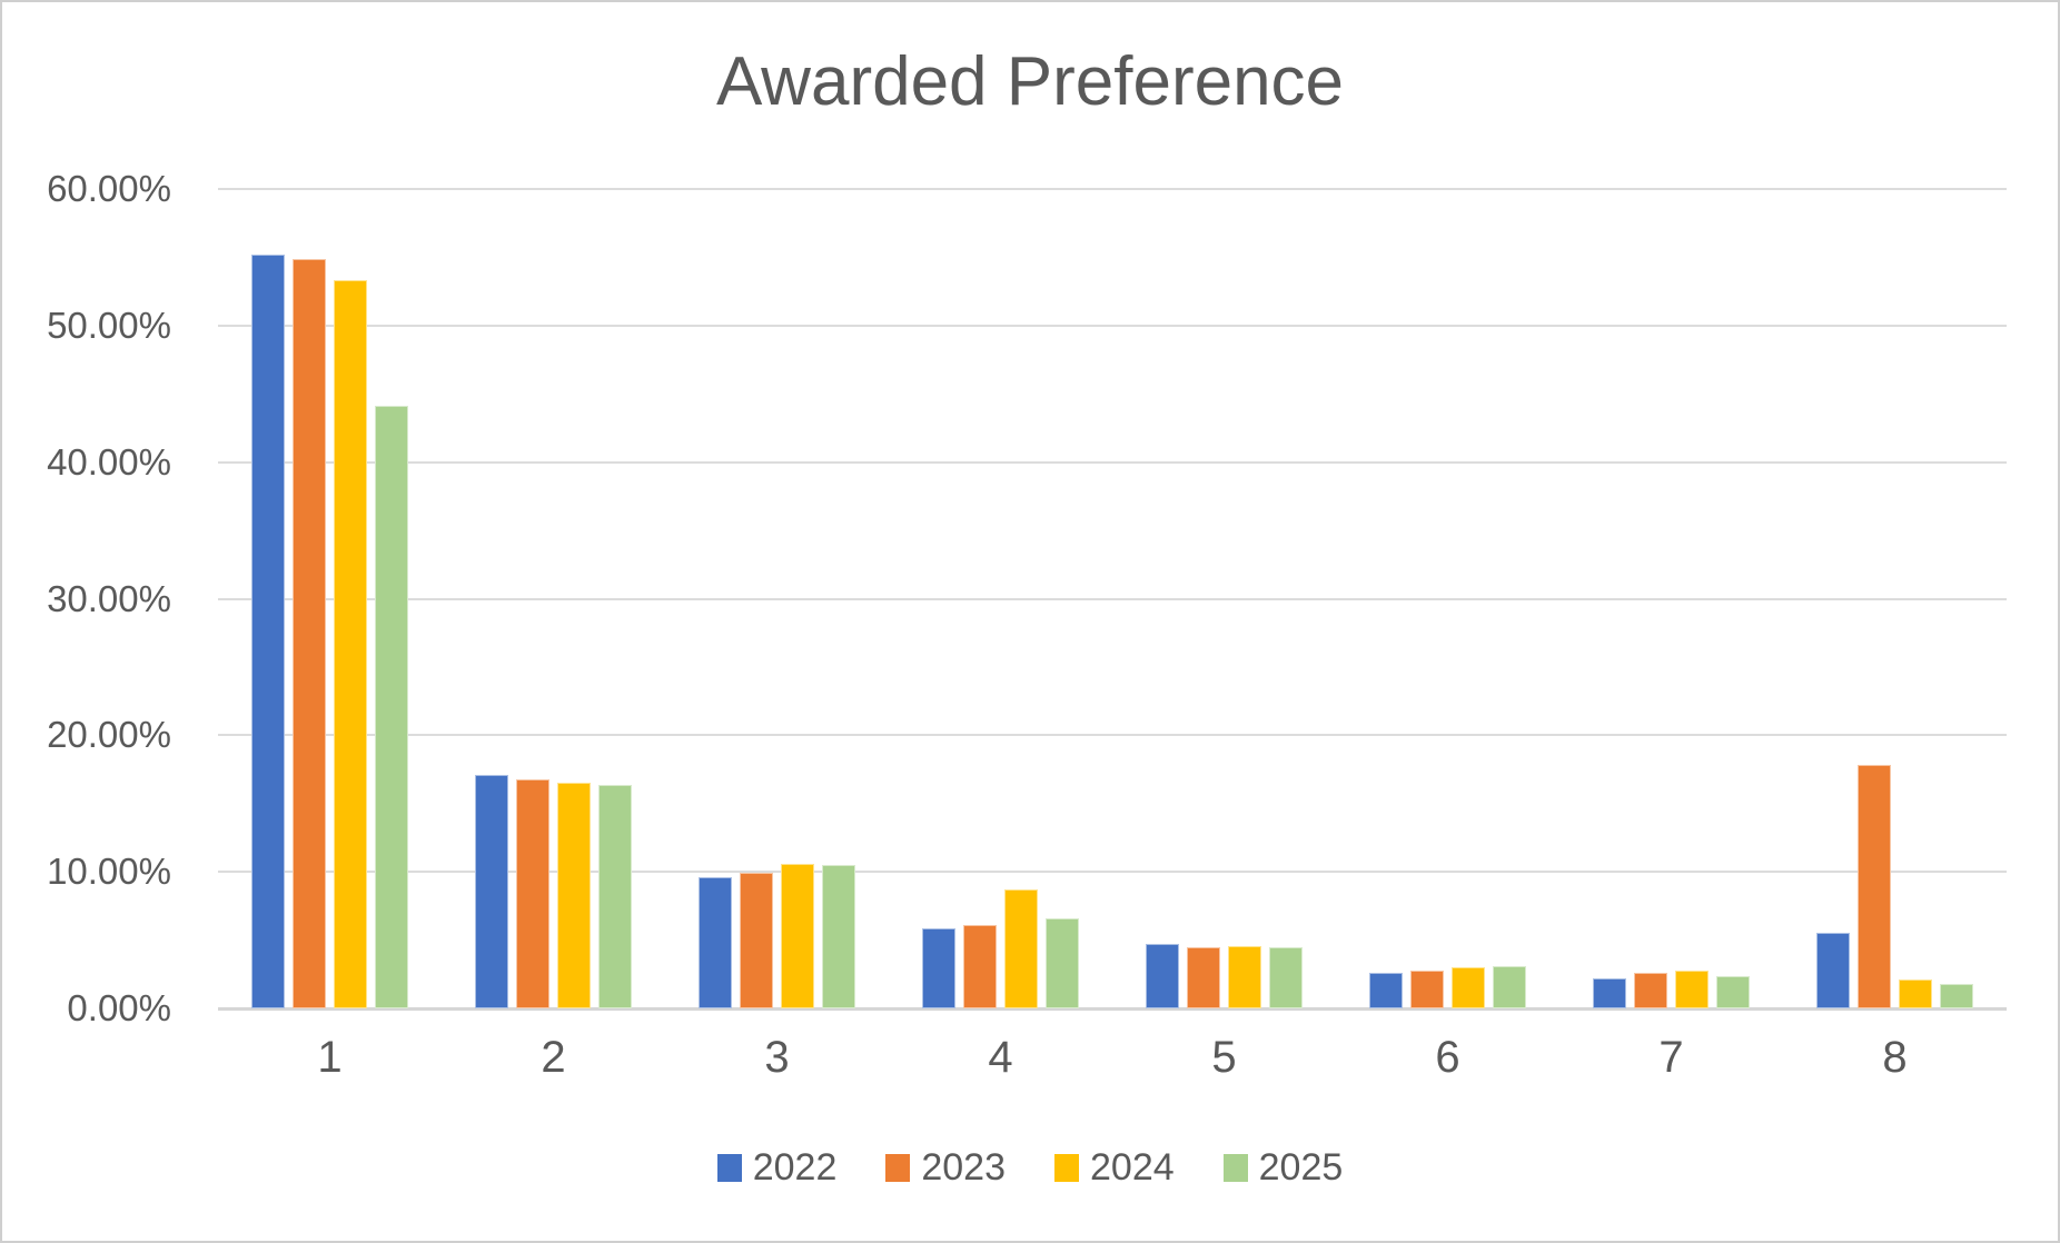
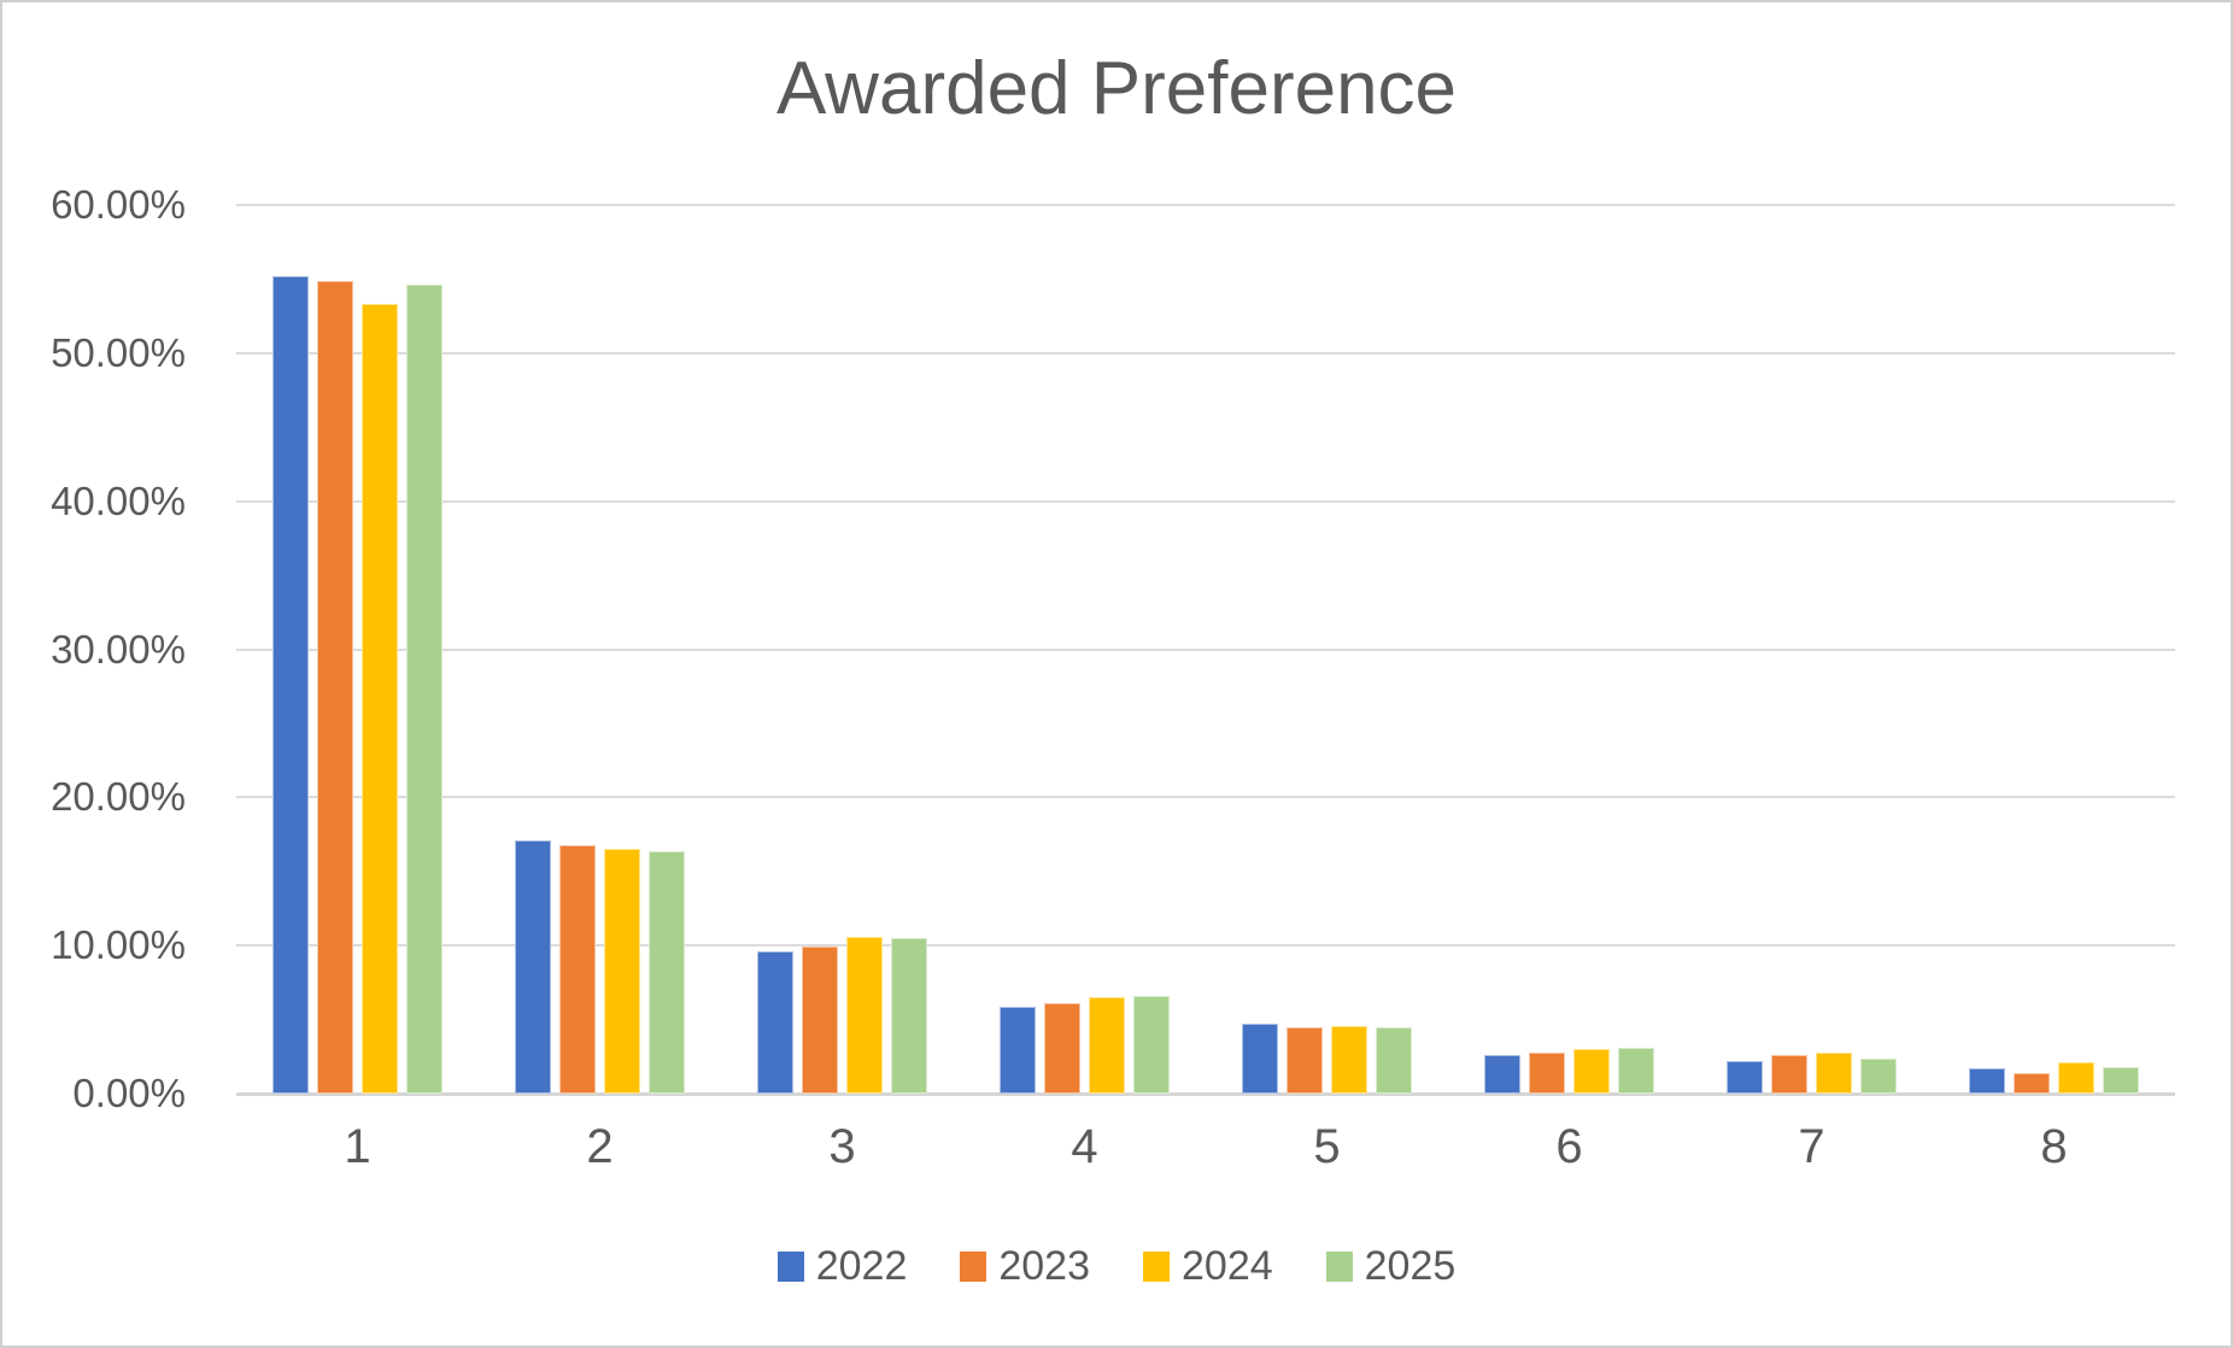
2025/1: 44.1% -> 54.6%
2024/4: 8.7% -> 6.5%
2022/8: 5.5% -> 1.7%
2023/8: 17.8% -> 1.4%
